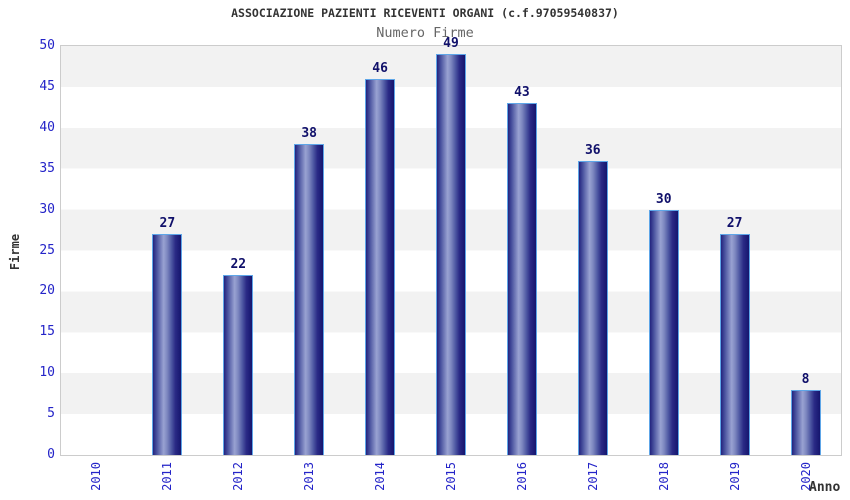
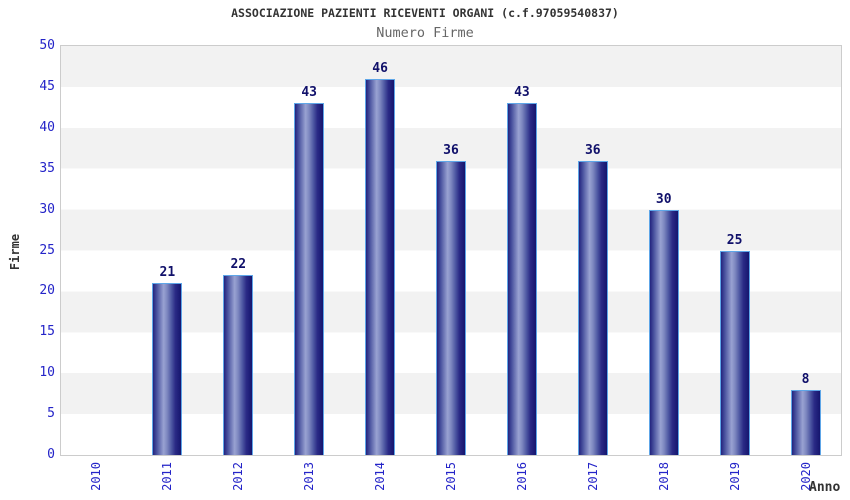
2011: 27 -> 21
2013: 38 -> 43
2015: 49 -> 36
2019: 27 -> 25
